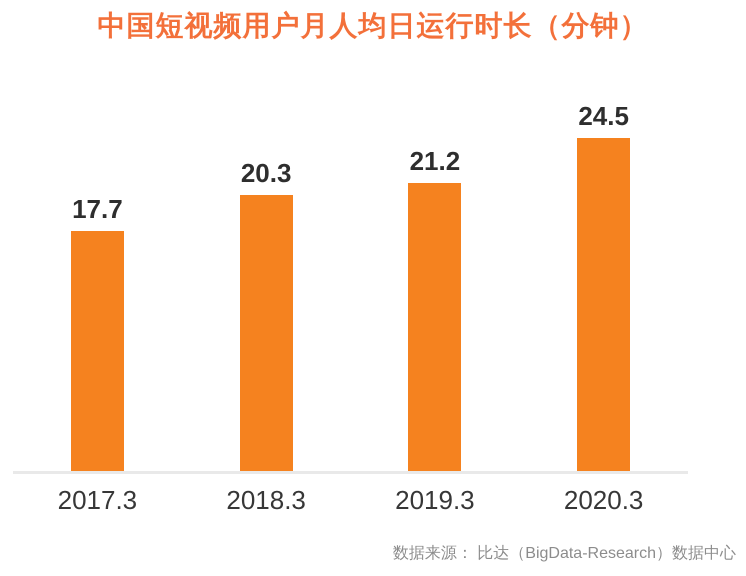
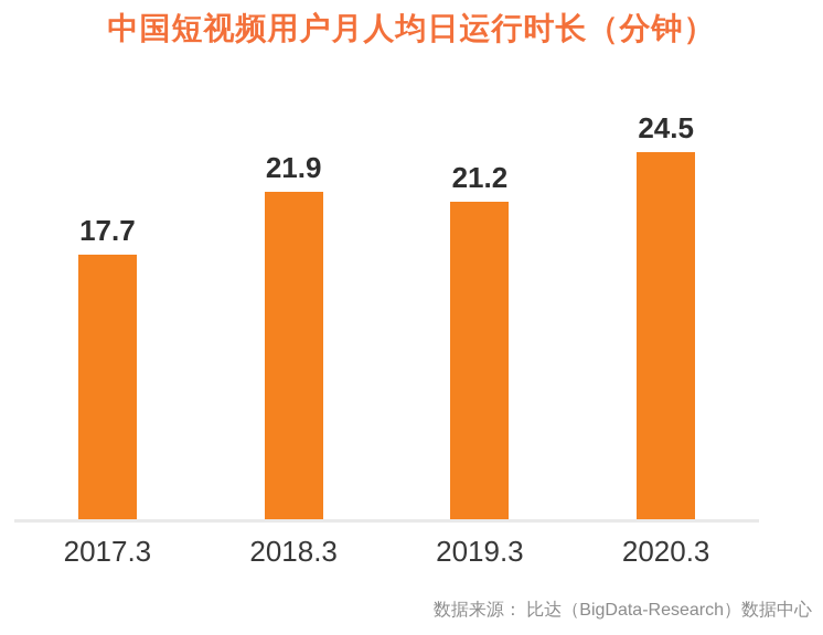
2018.3: 20.3 -> 21.9
